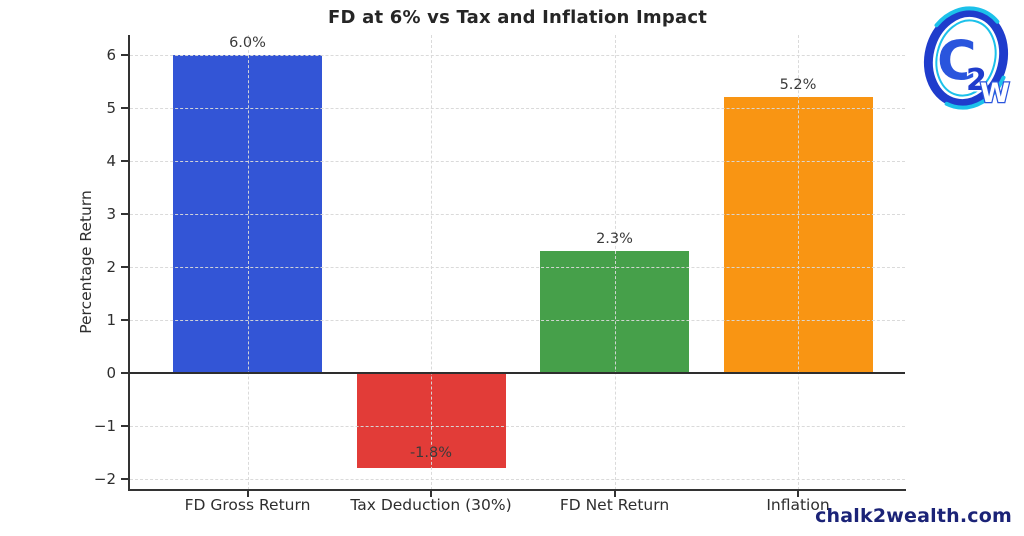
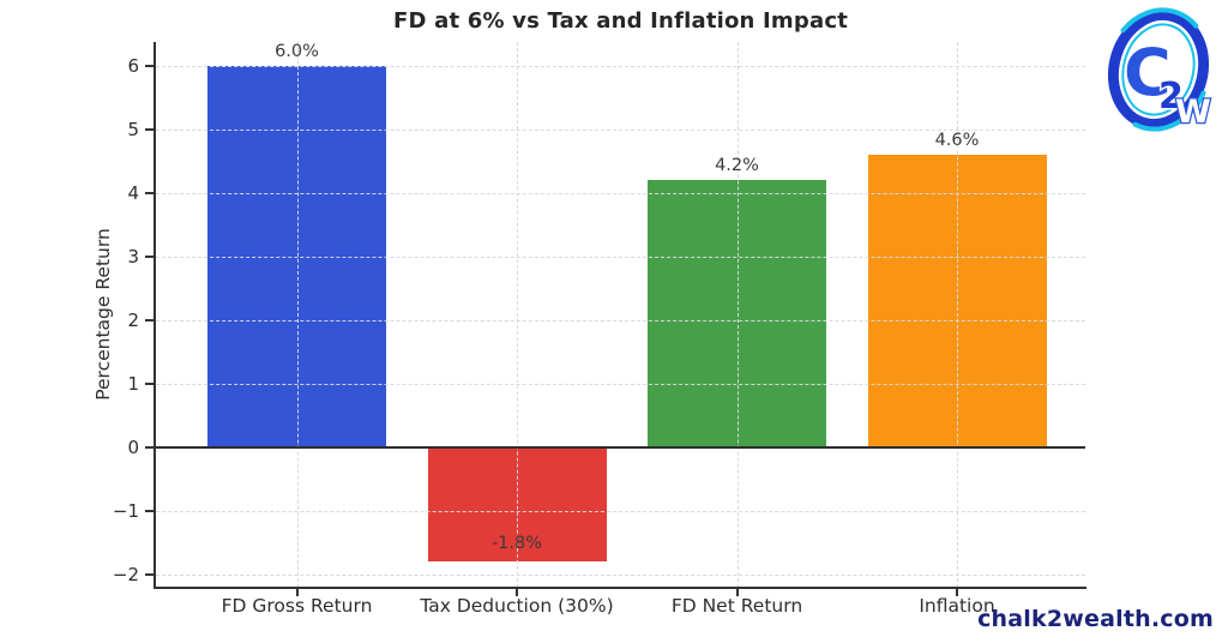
FD Net Return: 2.3% -> 4.2%
Inflation: 5.2% -> 4.6%
